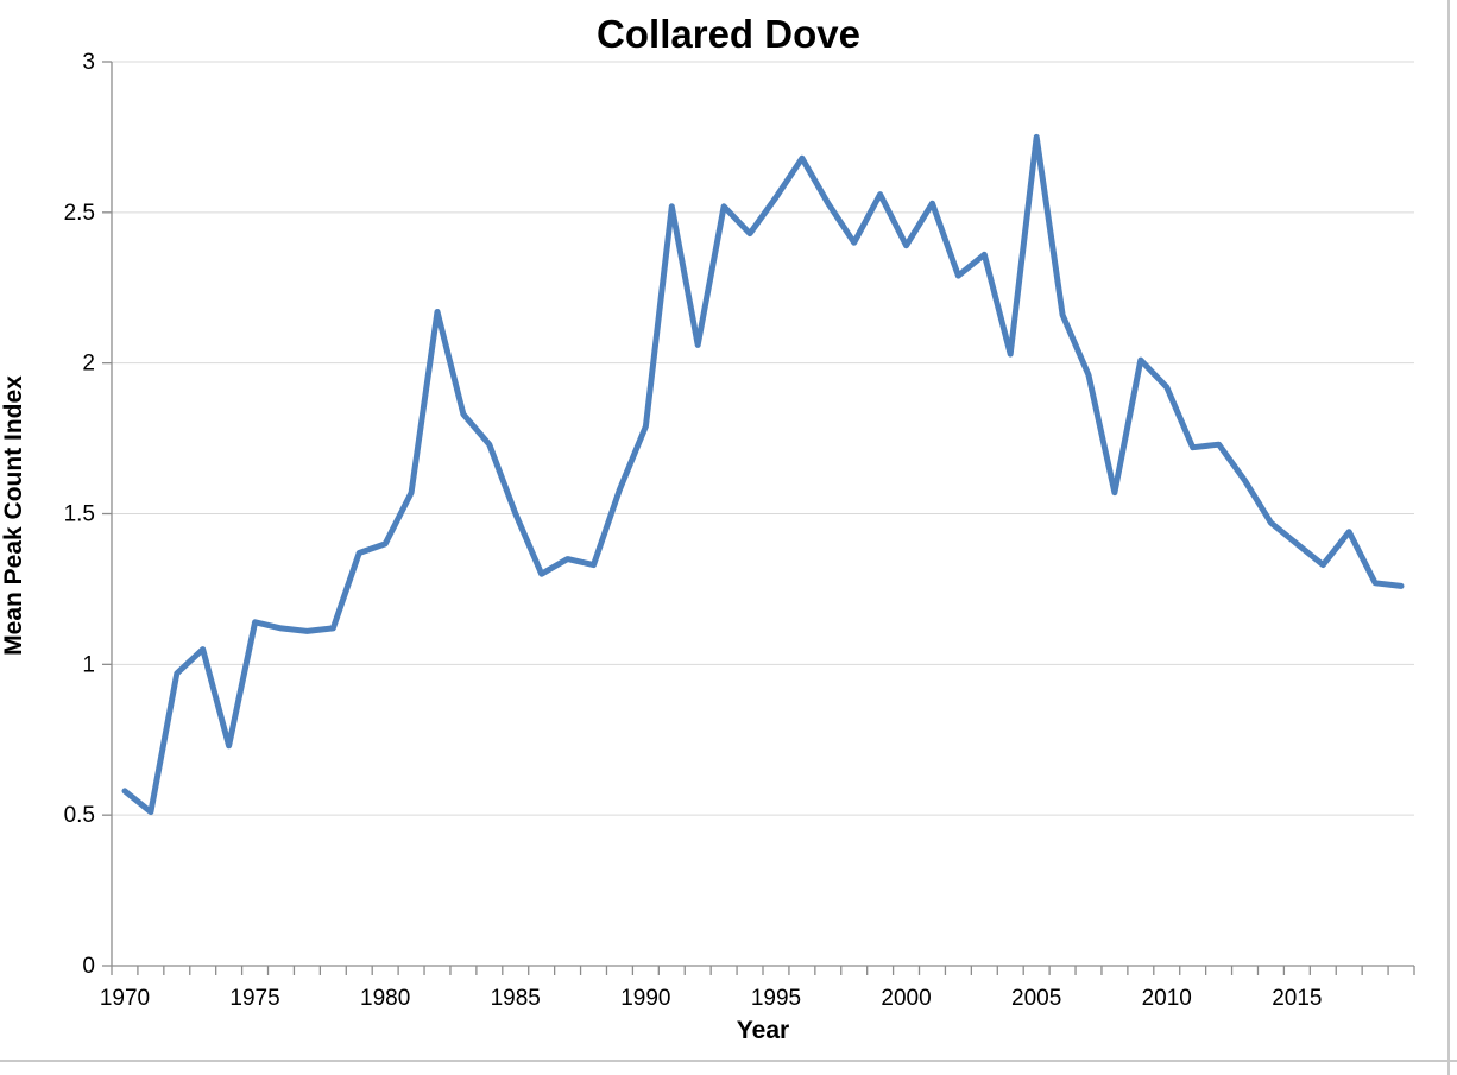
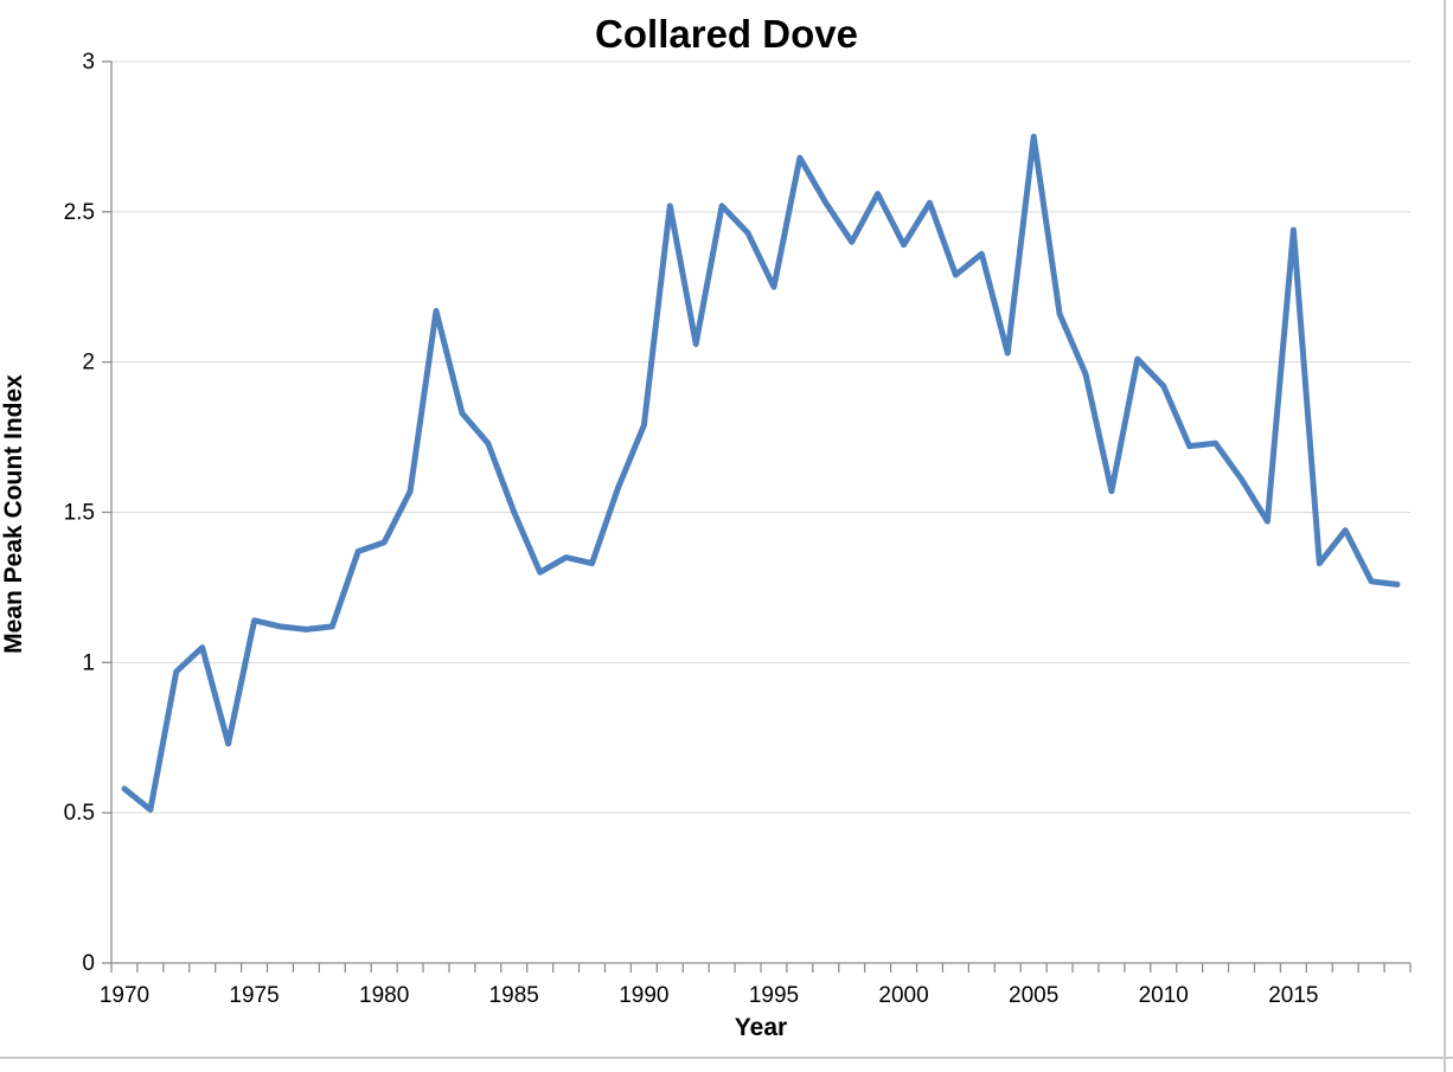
1995: 2.55 -> 2.25
2015: 1.40 -> 2.44
